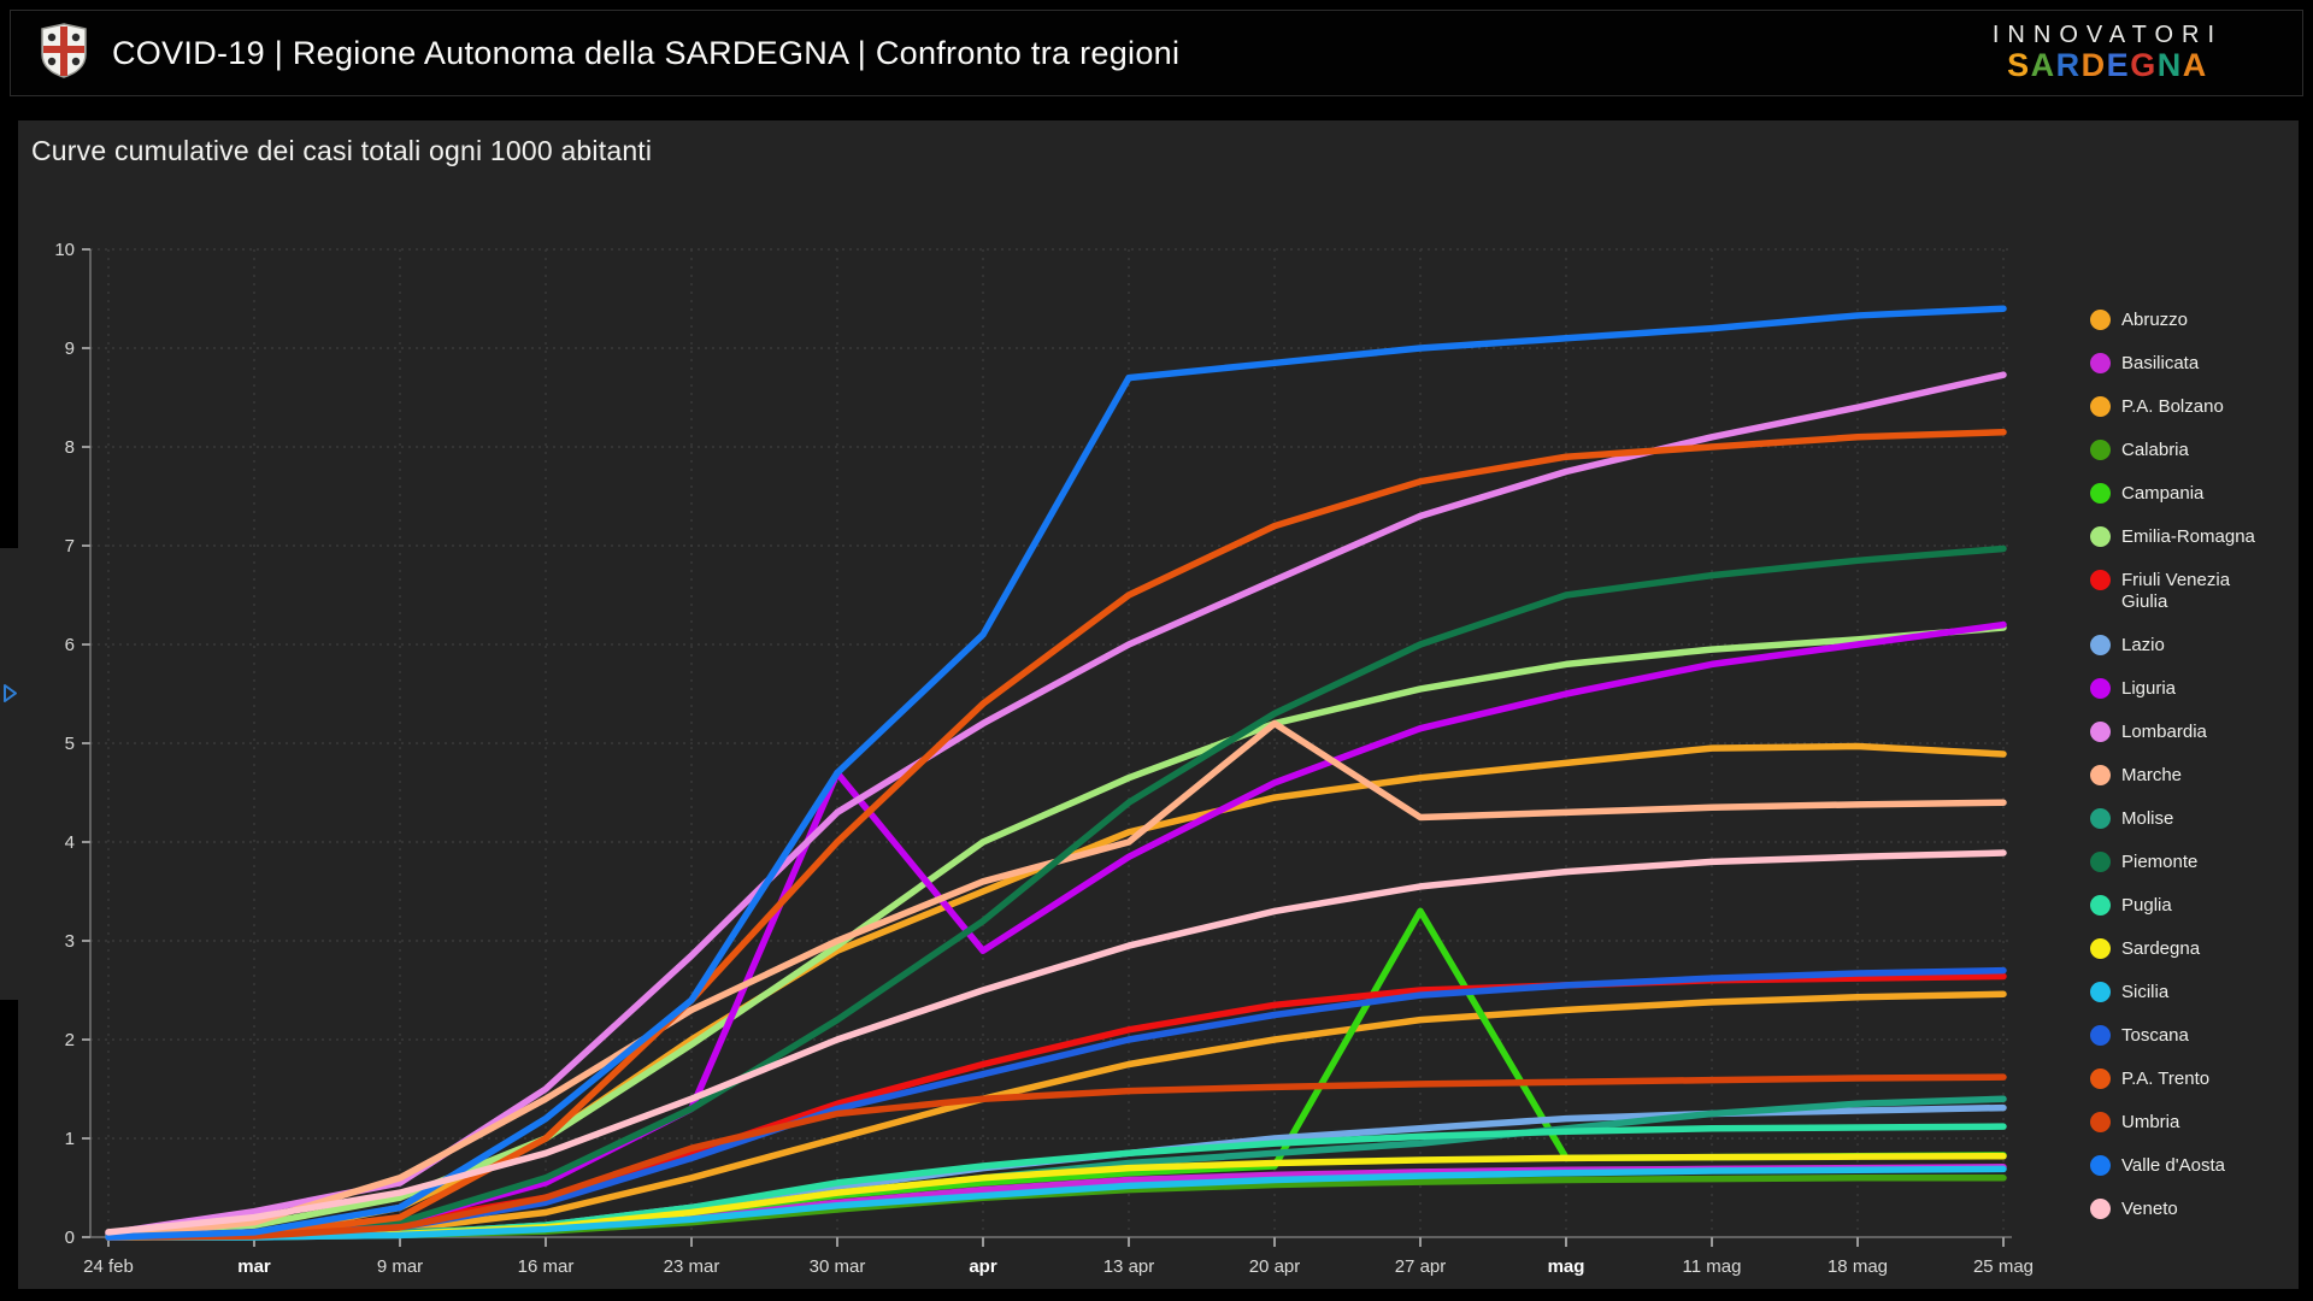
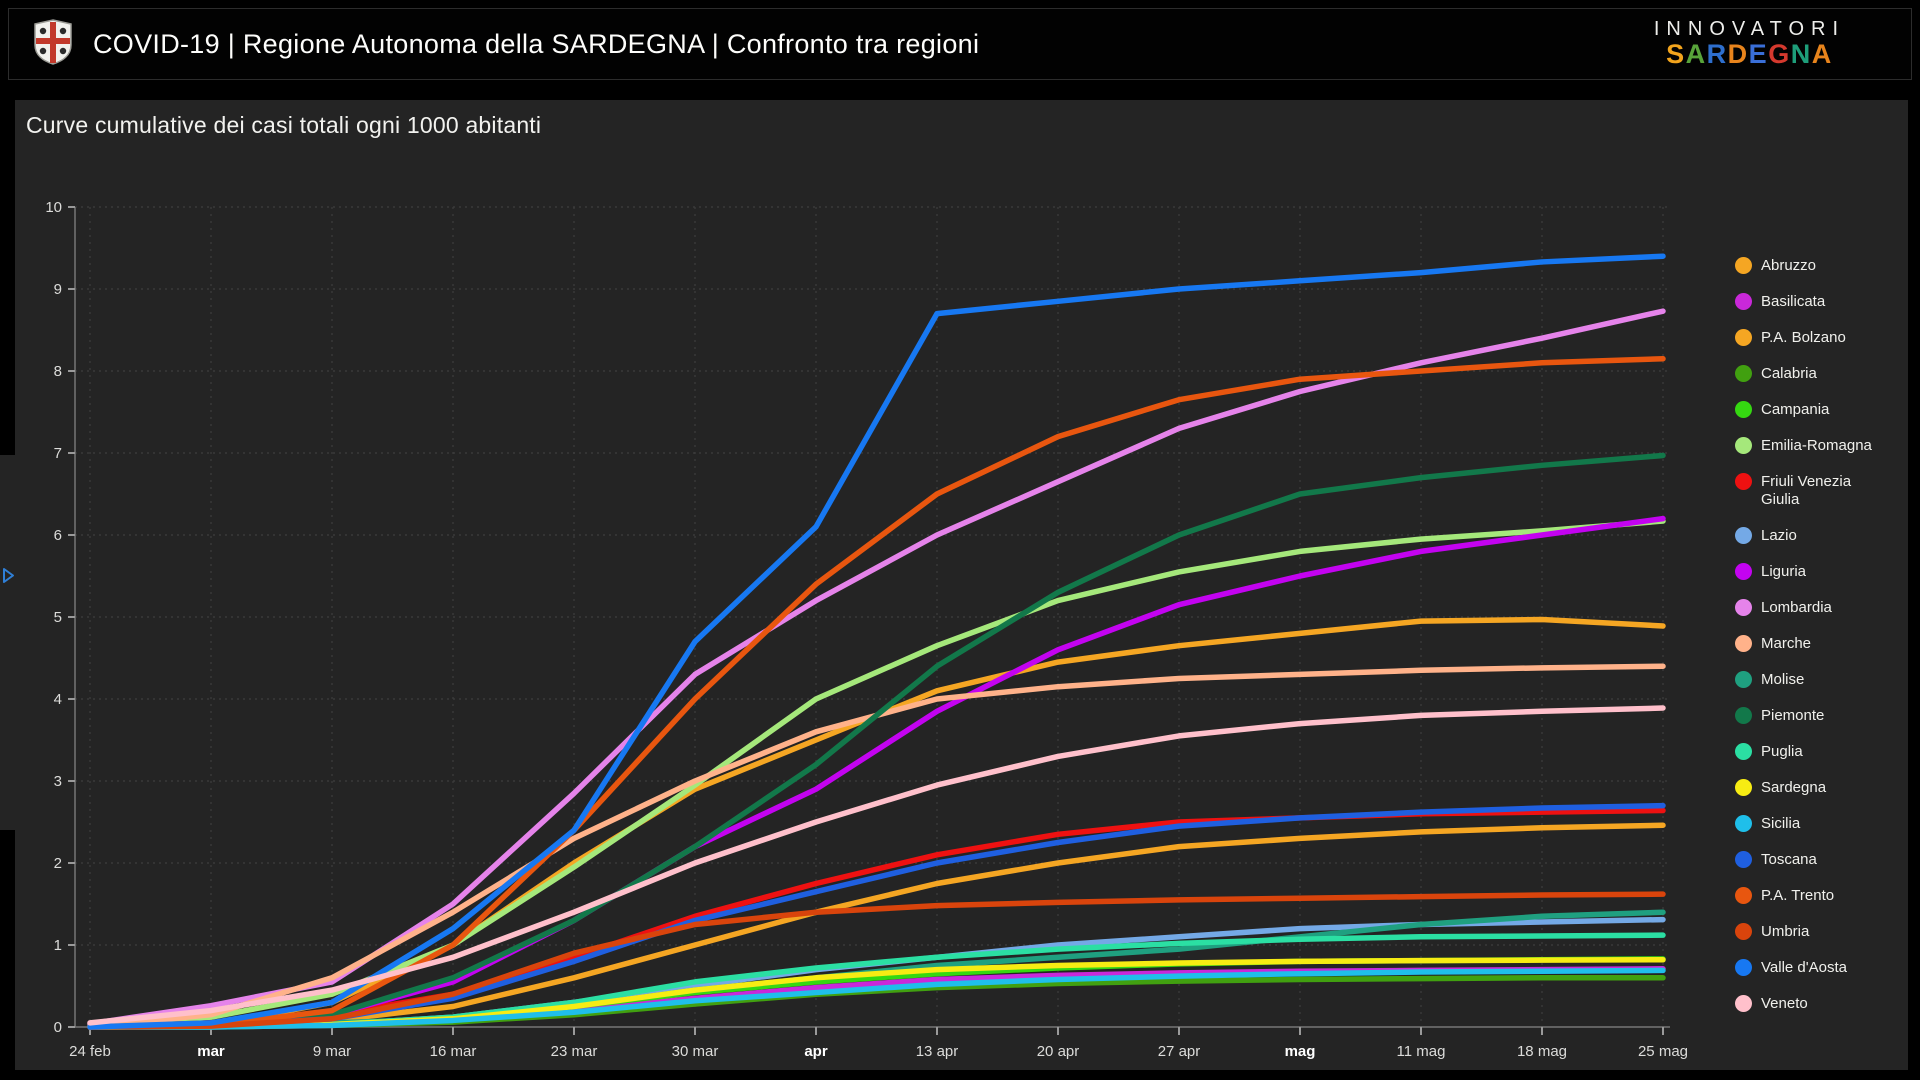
Liguria/30 mar: 4.7 -> 2.2
Marche/20 apr: 5.2 -> 4.2
Campania/27 apr: 3.3 -> 0.8
